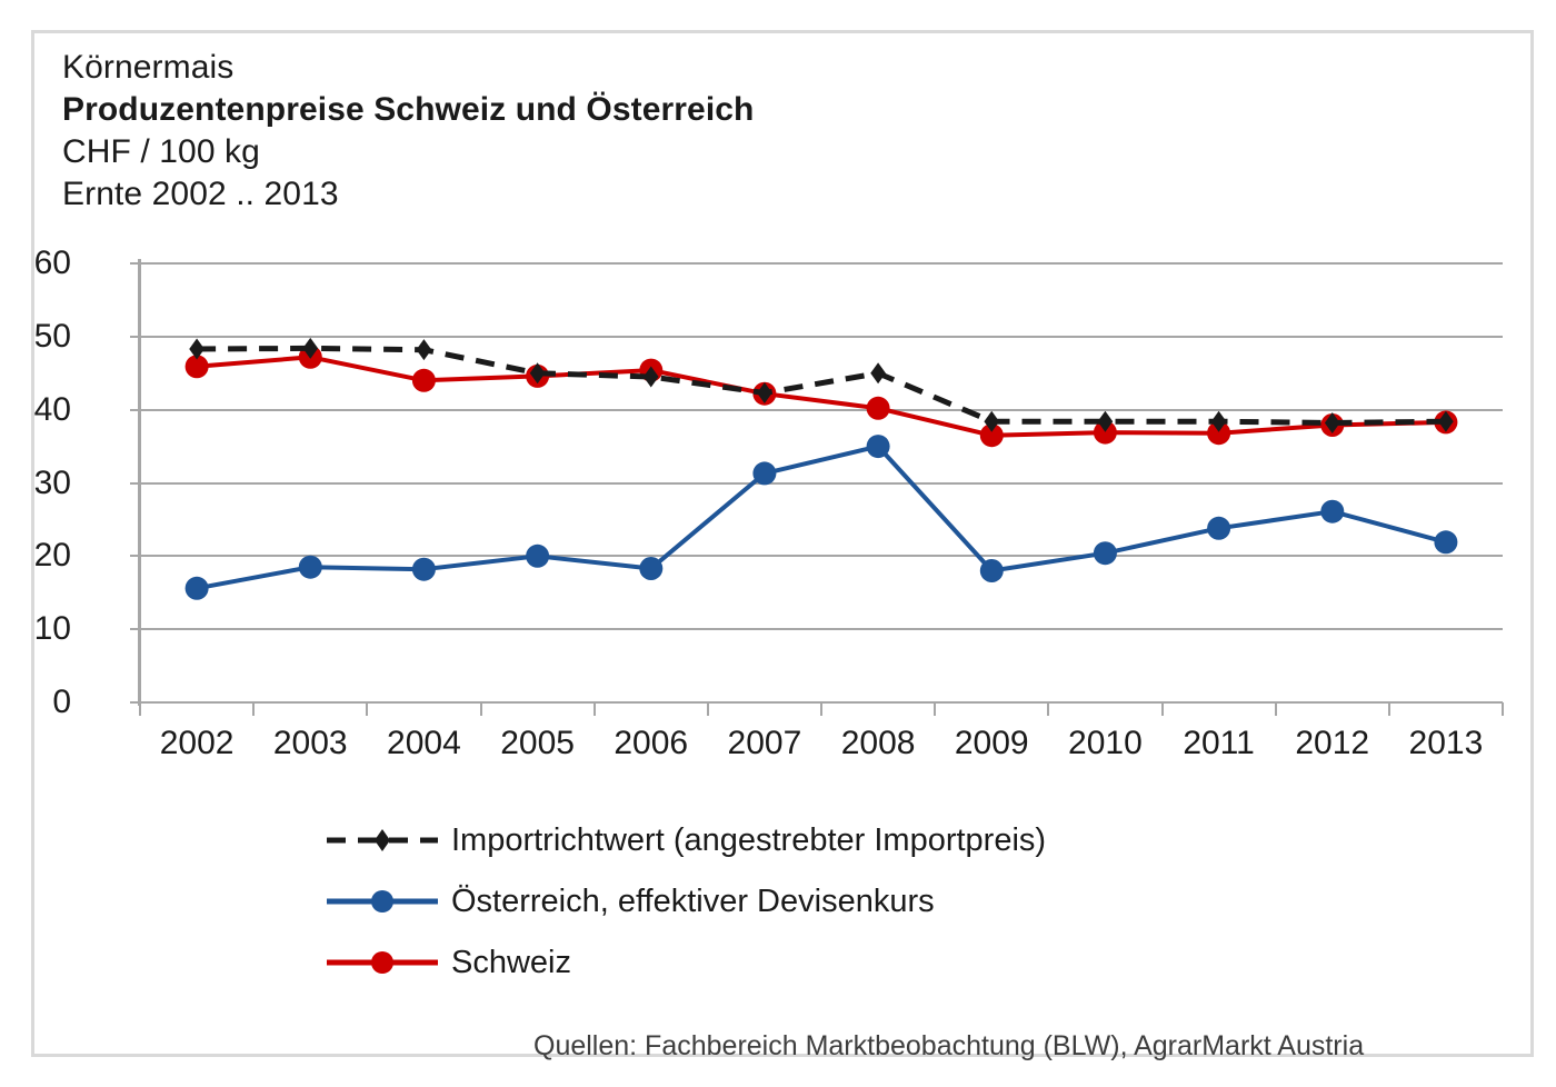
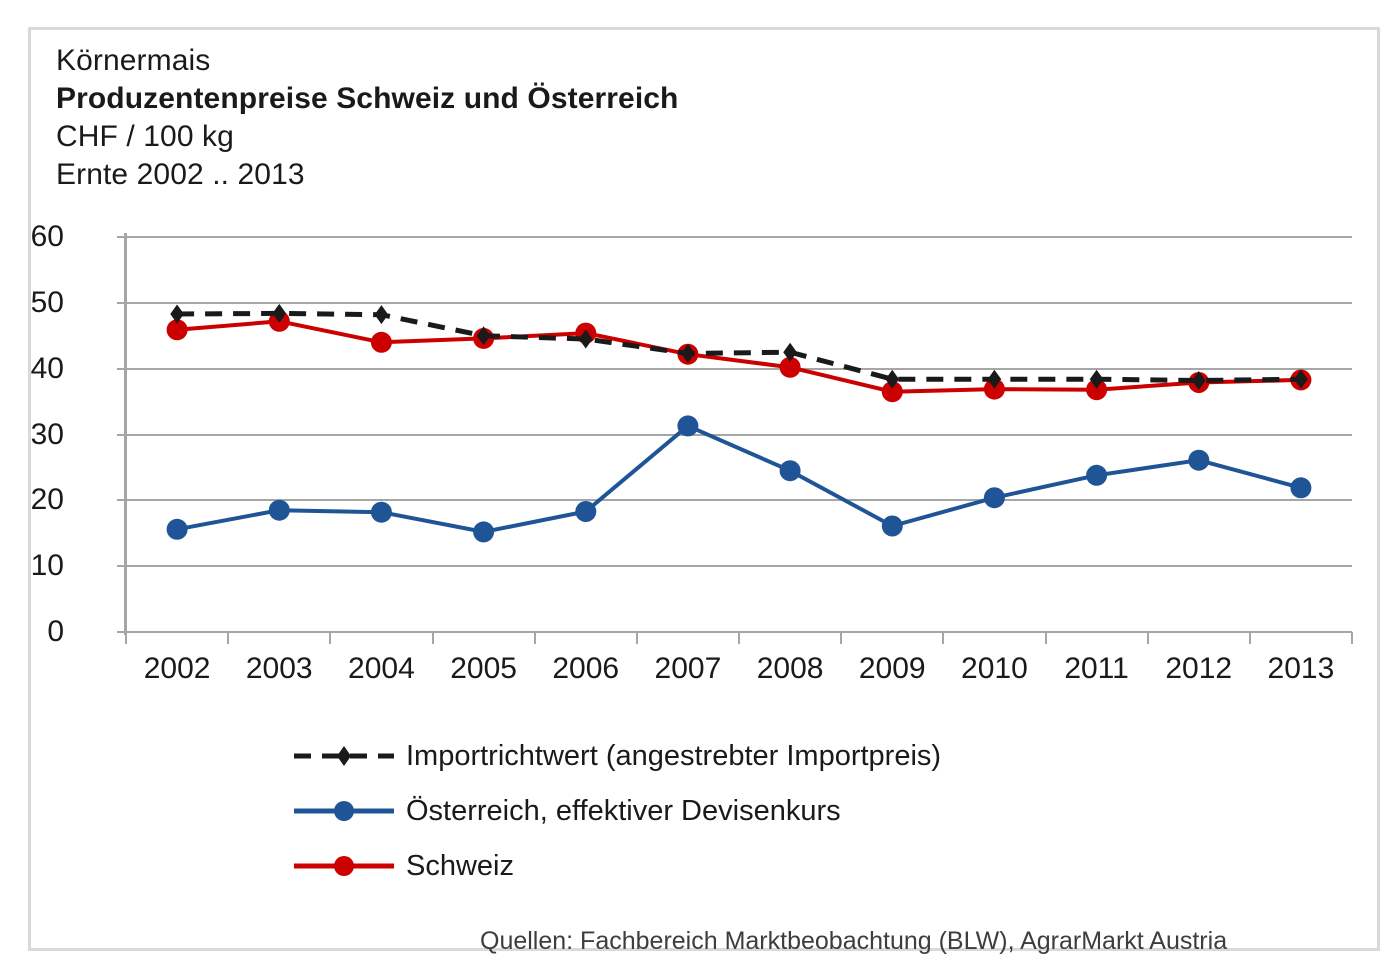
Österreich, effektiver Devisenkurs/2005: 20 -> 15
Importrichtwert (angestrebter Importpreis)/2008: 45 -> 42
Österreich, effektiver Devisenkurs/2008: 35 -> 24
Österreich, effektiver Devisenkurs/2009: 18 -> 16
